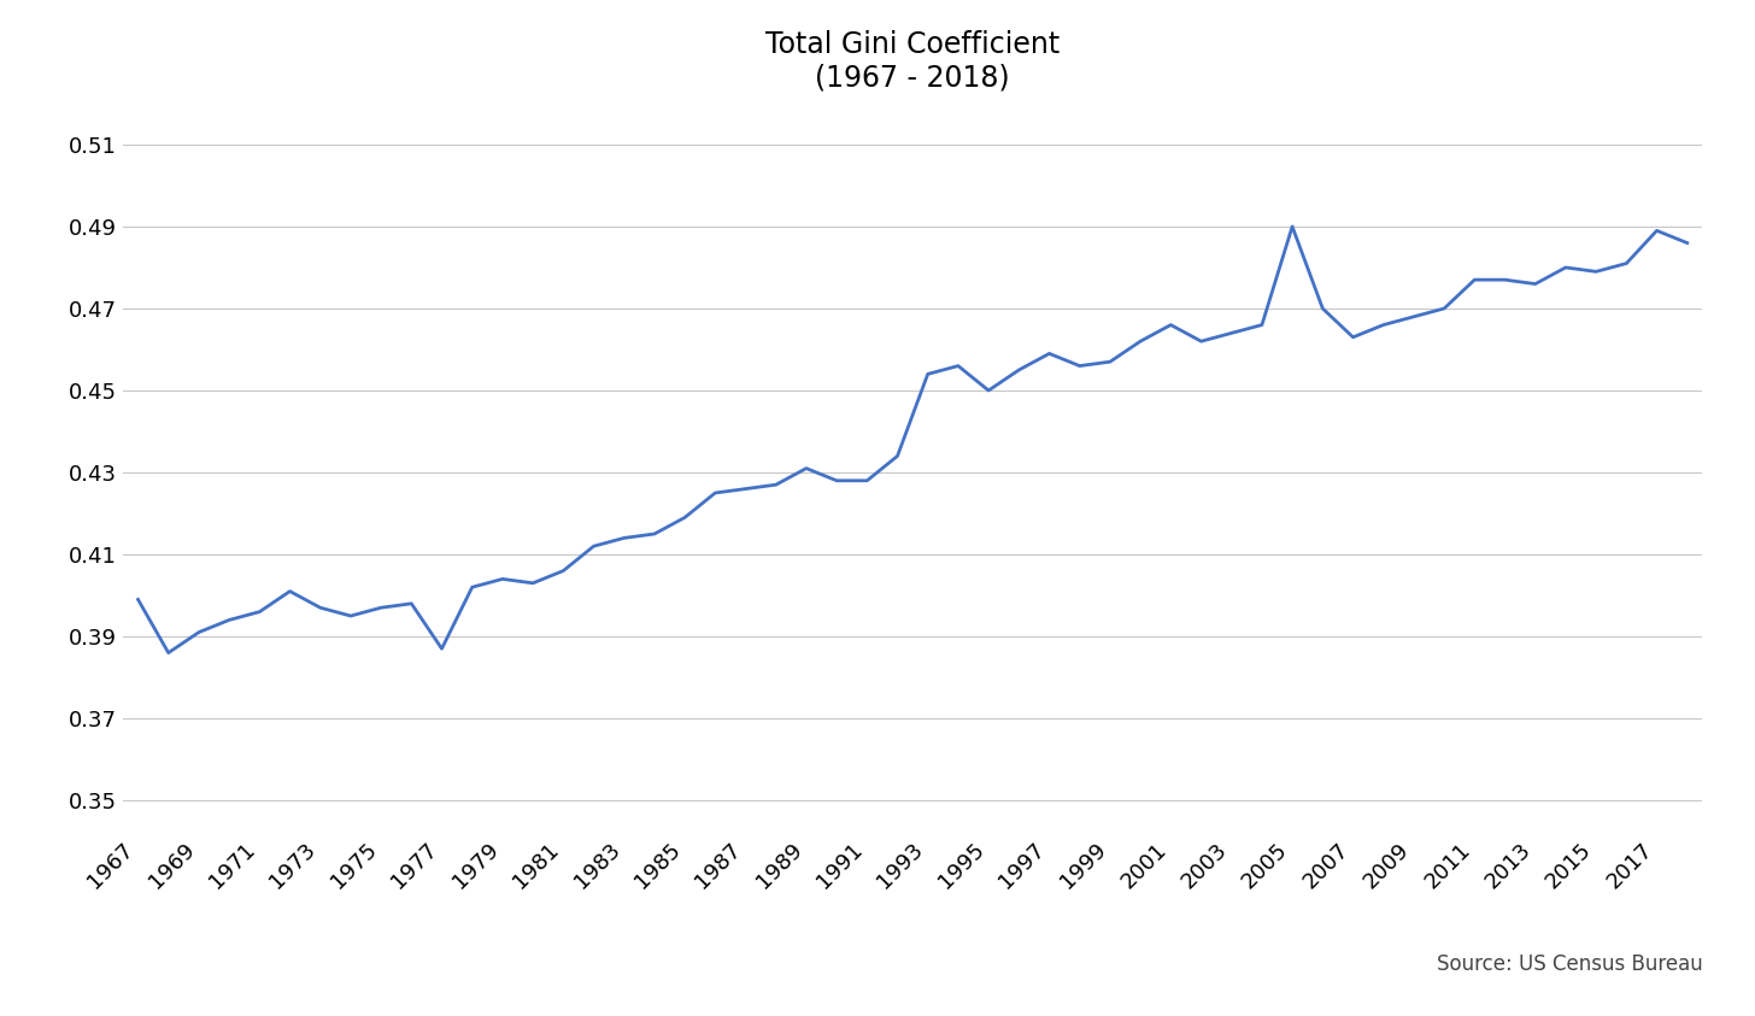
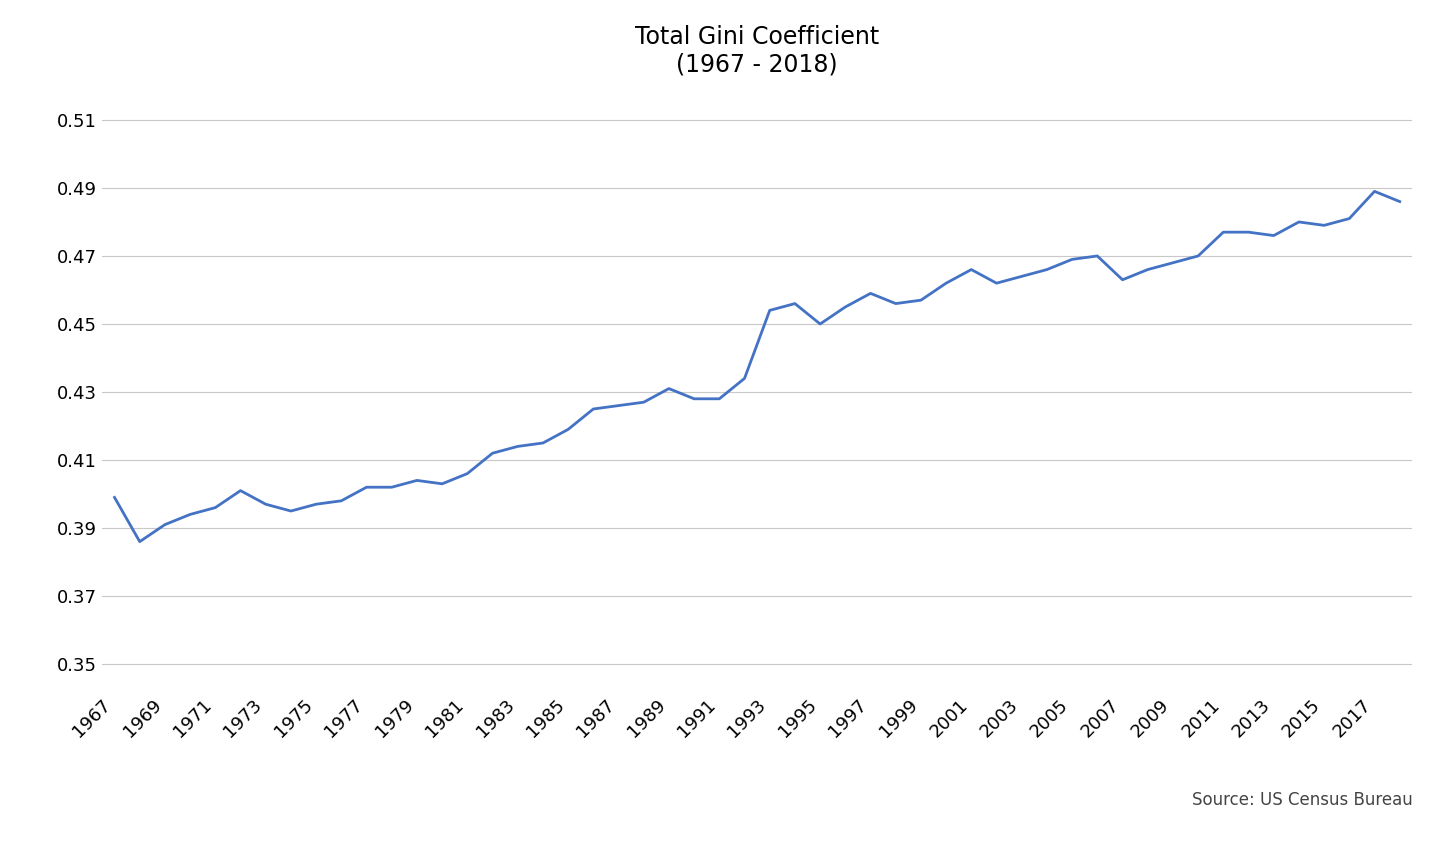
1977: 0.387 -> 0.402
2005: 0.490 -> 0.469
